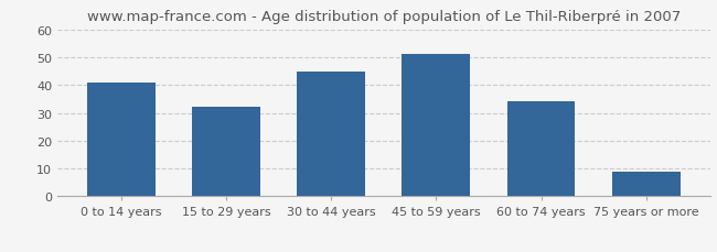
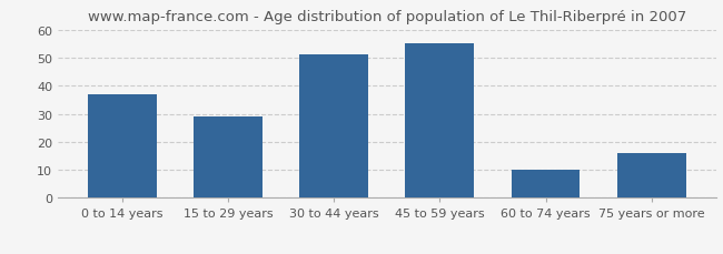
0 to 14 years: 41 -> 37
15 to 29 years: 32 -> 29
30 to 44 years: 45 -> 51
45 to 59 years: 51 -> 55
60 to 74 years: 34 -> 10
75 years or more: 9 -> 16
